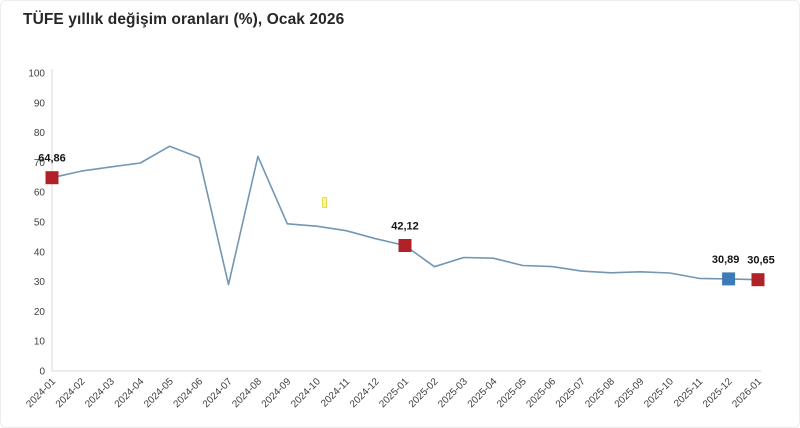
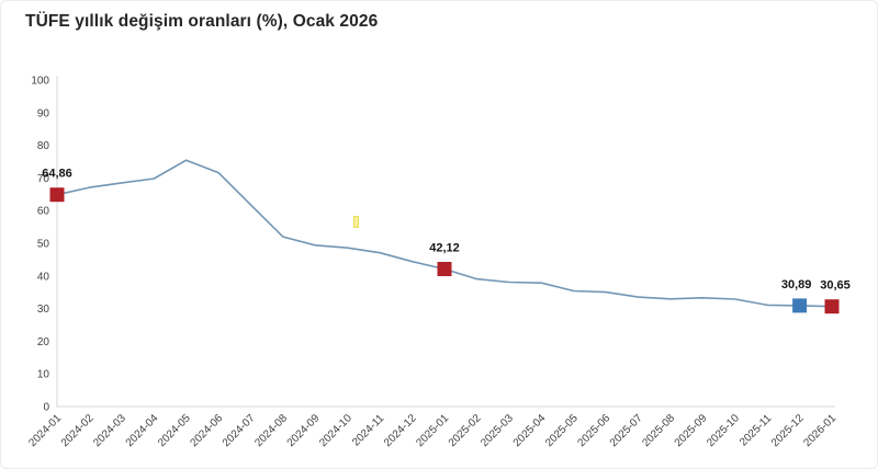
2024-07: 29 -> 62
2024-08: 72 -> 52
2025-02: 35 -> 39
